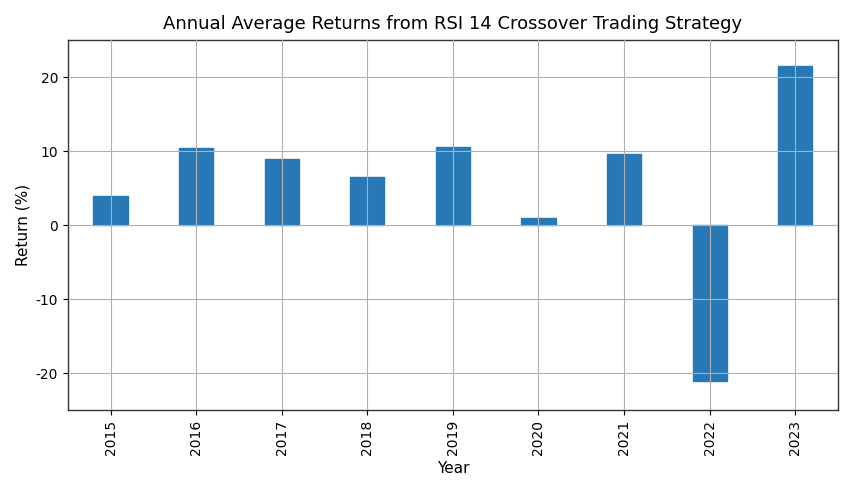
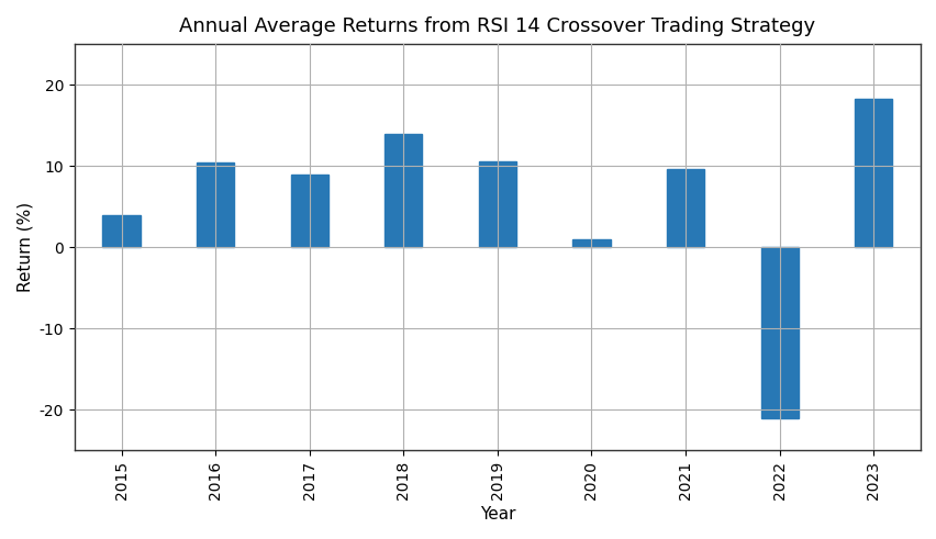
2018: 6.5 -> 14.0
2023: 21.5 -> 18.2
